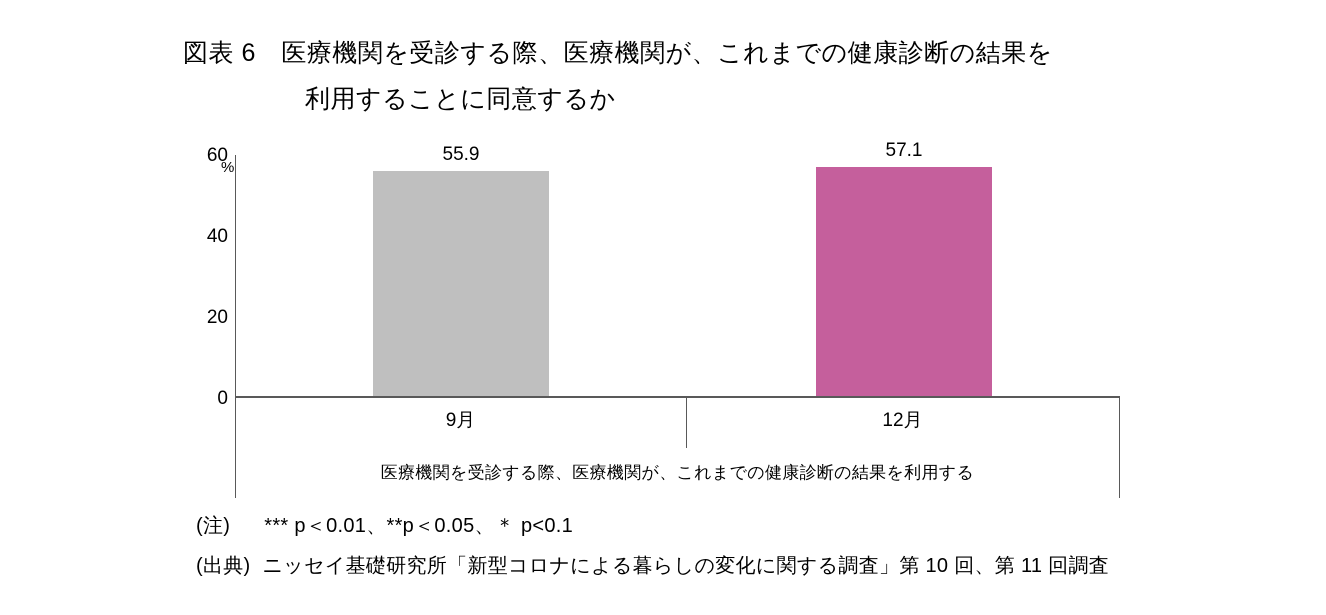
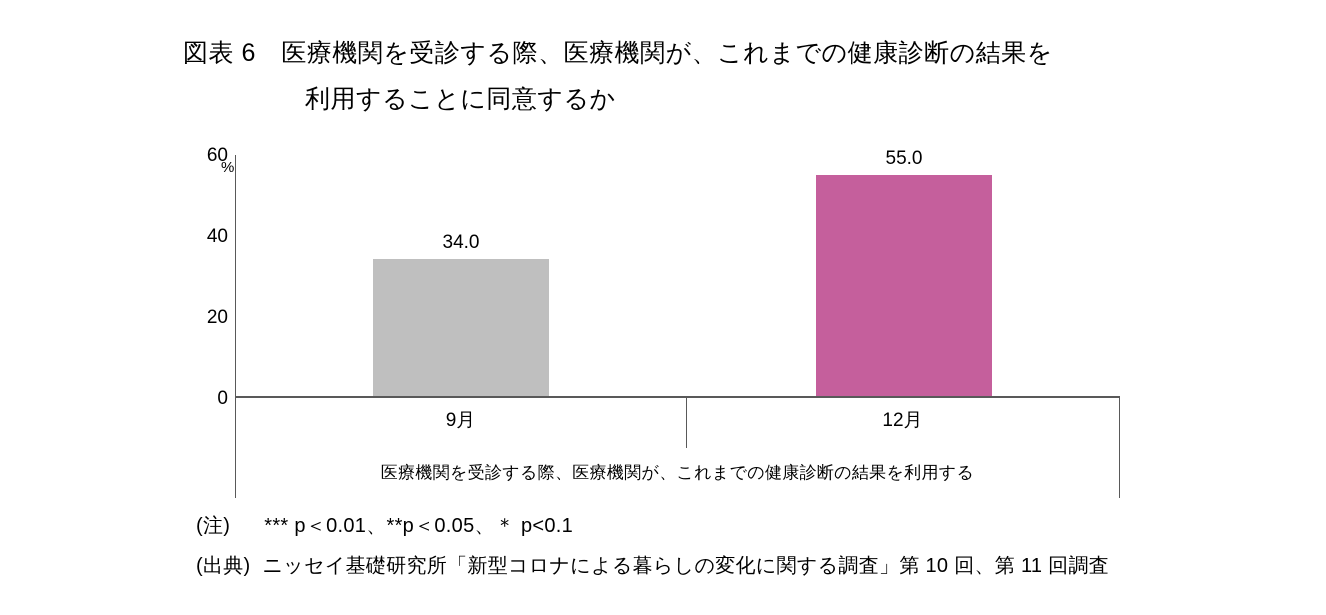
9月: 55.9 -> 34.0
12月: 57.1 -> 55.0
